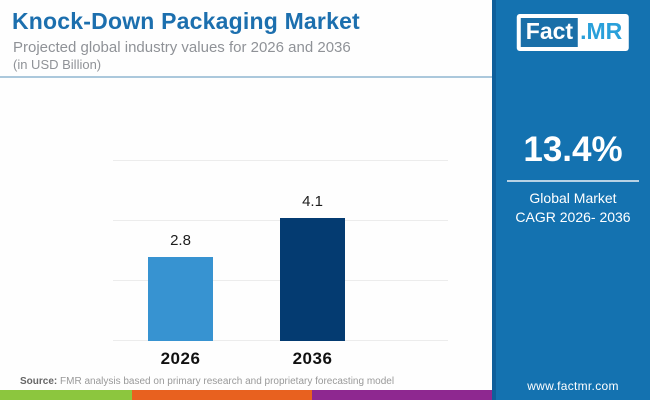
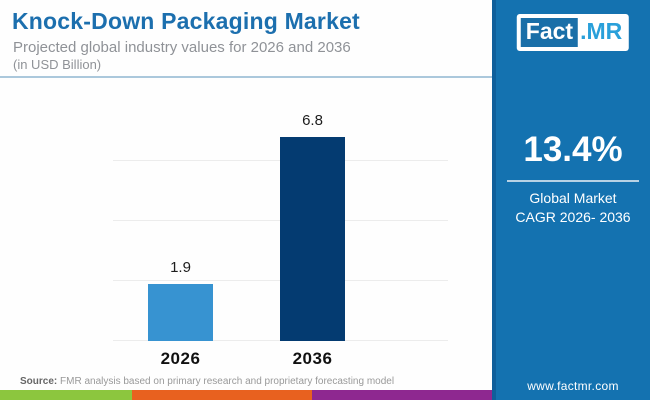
2026: 2.8 -> 1.9
2036: 4.1 -> 6.8
